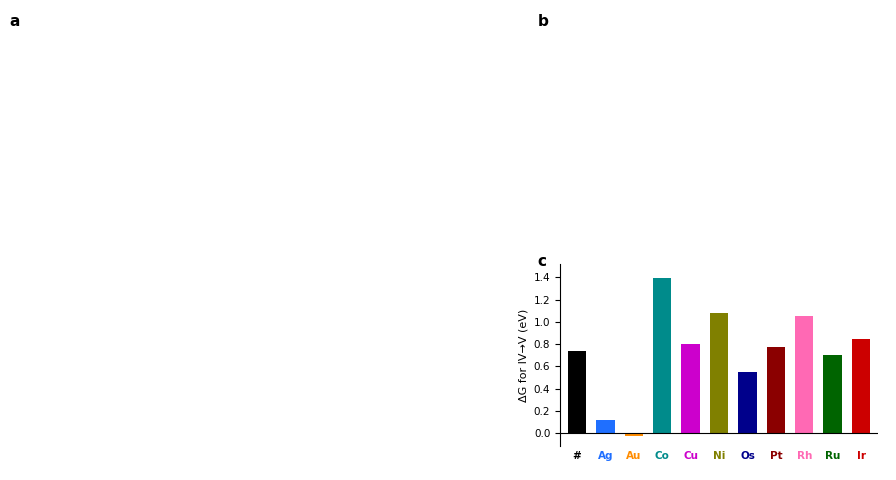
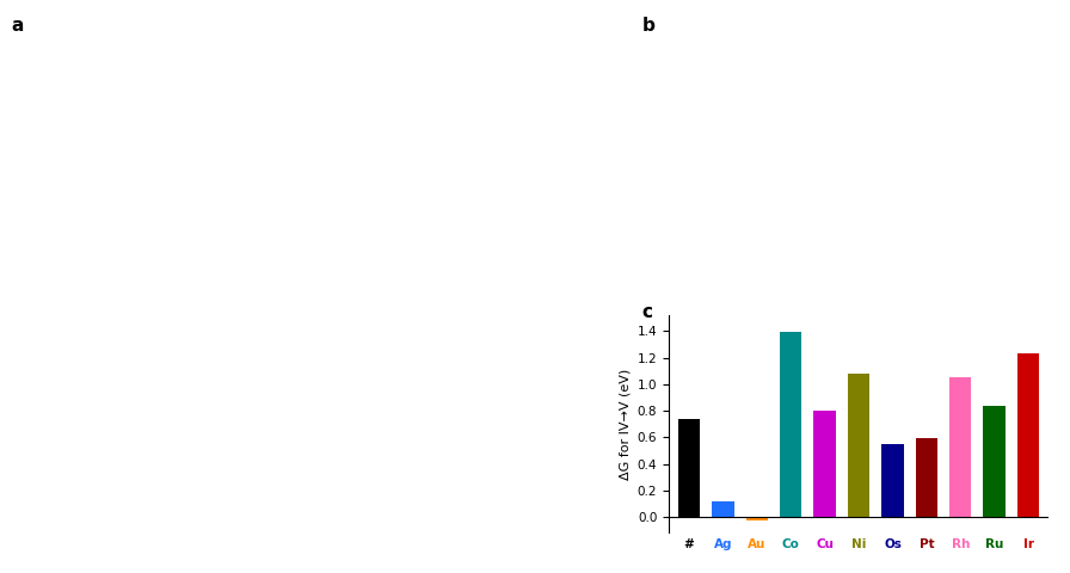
Pt: 0.77 -> 0.59
Ru: 0.70 -> 0.84
Ir: 0.85 -> 1.23
